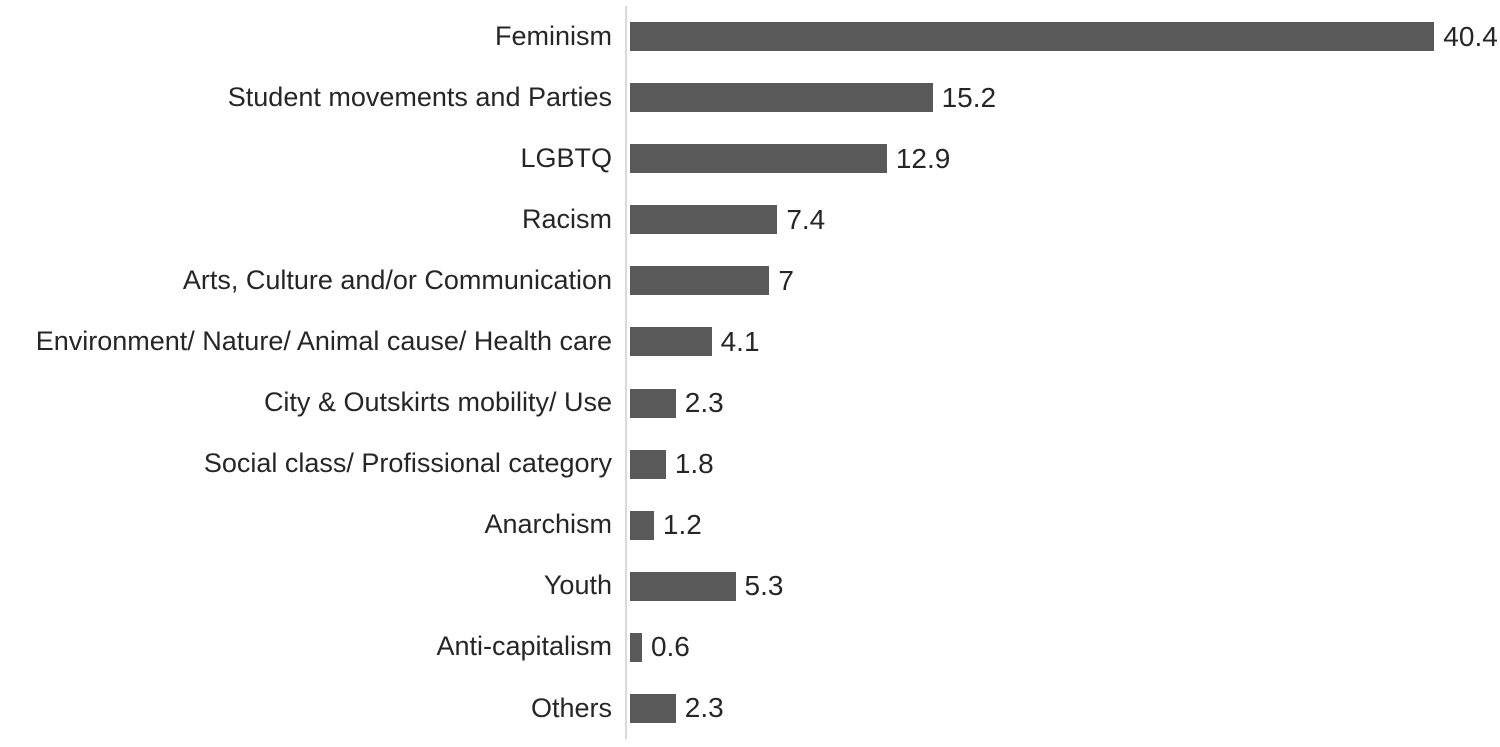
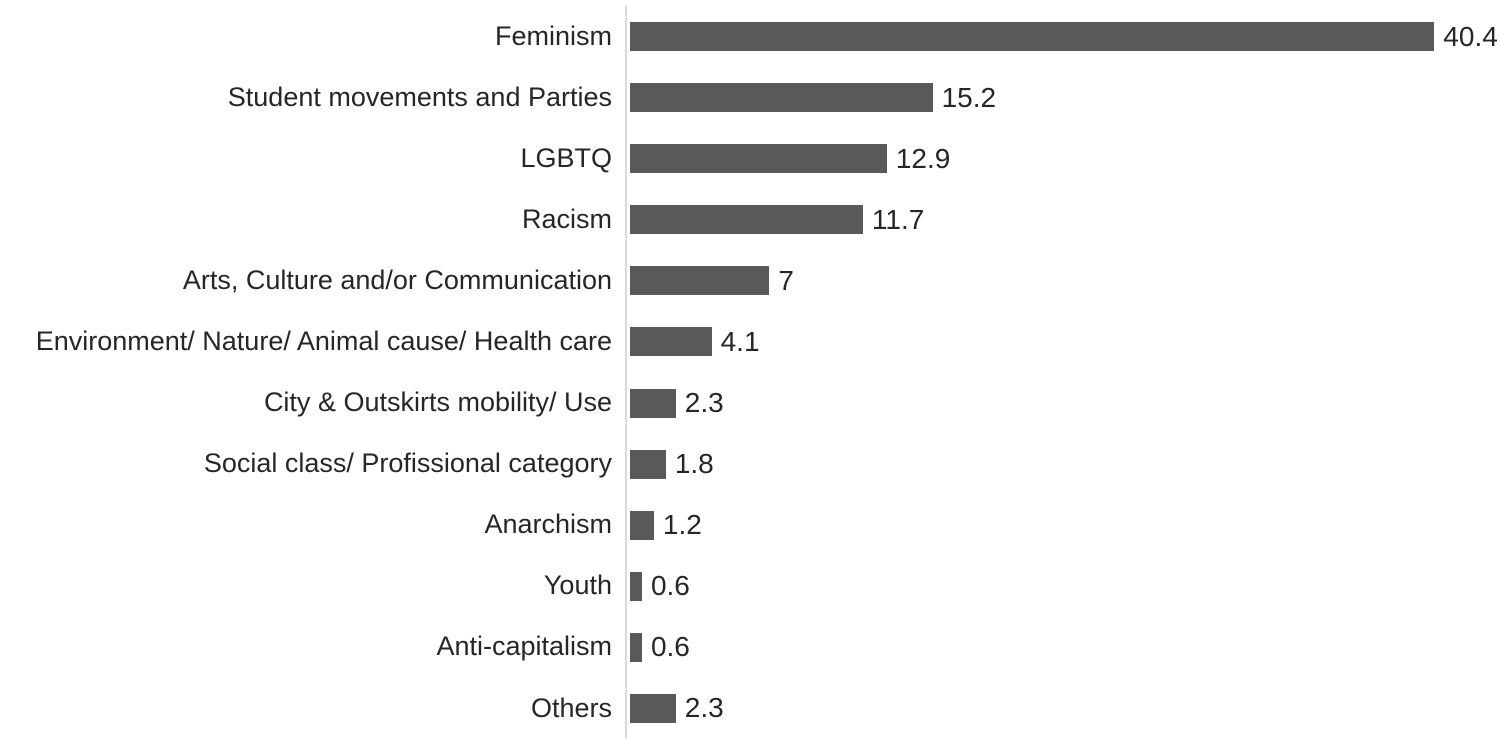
Racism: 7.4 -> 11.7
Youth: 5.3 -> 0.6
